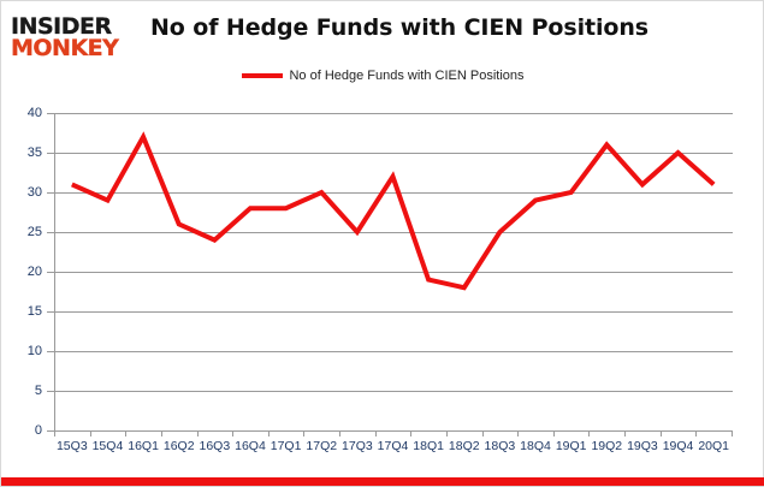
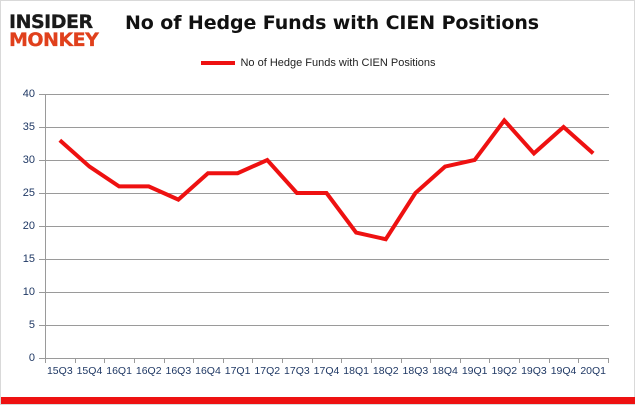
15Q3: 31 -> 33
16Q1: 37 -> 26
17Q4: 32 -> 25
